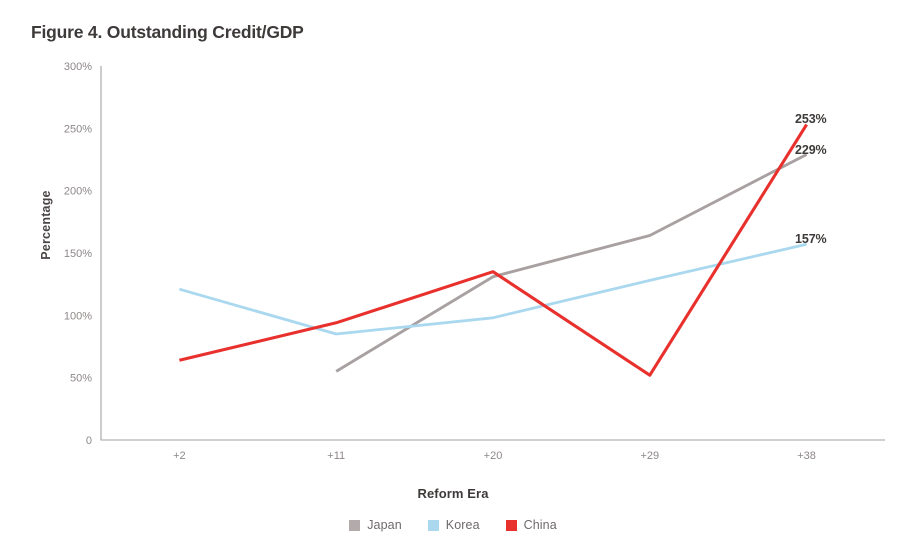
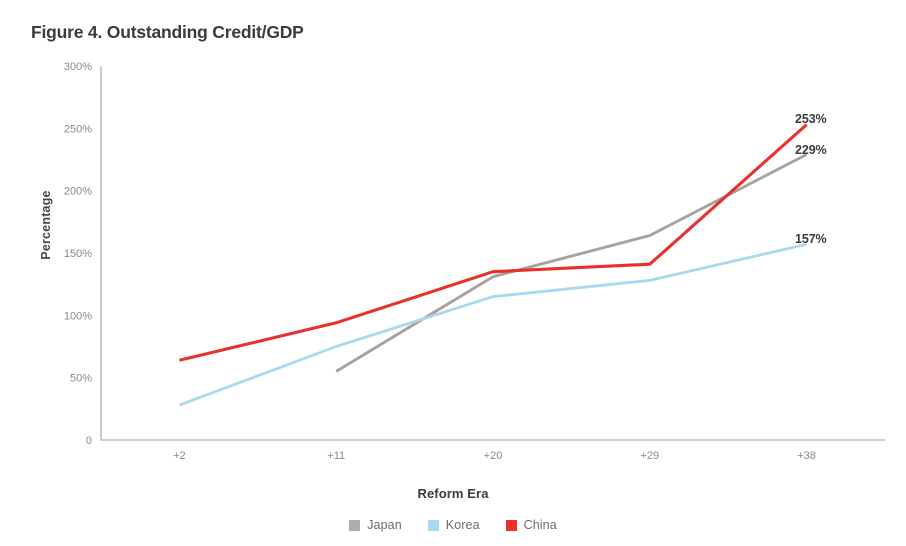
Korea/+2: 121% -> 28%
Korea/+11: 85% -> 75%
Korea/+20: 98% -> 115%
China/+29: 52% -> 141%
